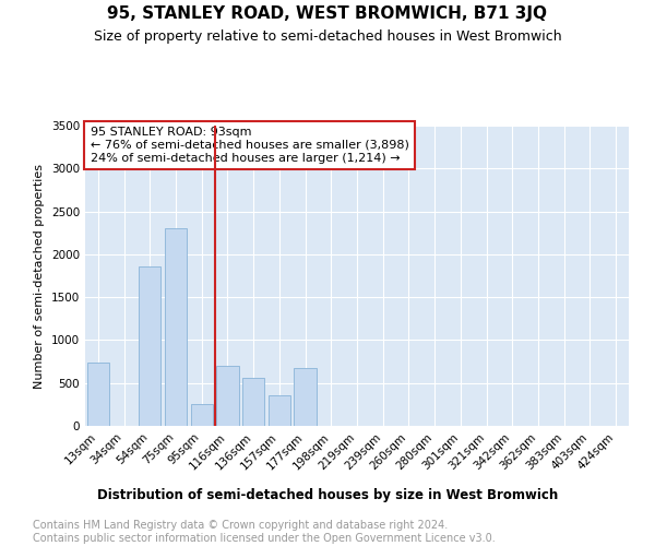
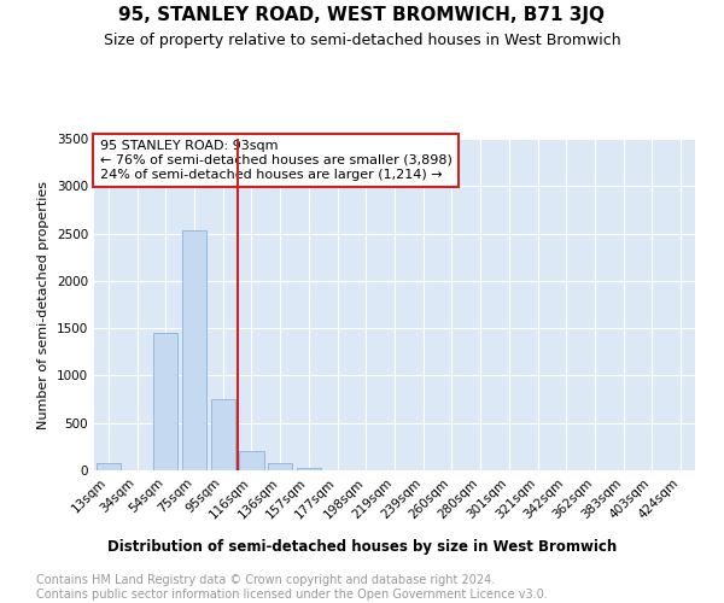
13sqm: 740 -> 80
54sqm: 1860 -> 1450
75sqm: 2300 -> 2530
95sqm: 260 -> 750
116sqm: 700 -> 200
136sqm: 560 -> 80
157sqm: 360 -> 30
177sqm: 680 -> 0
